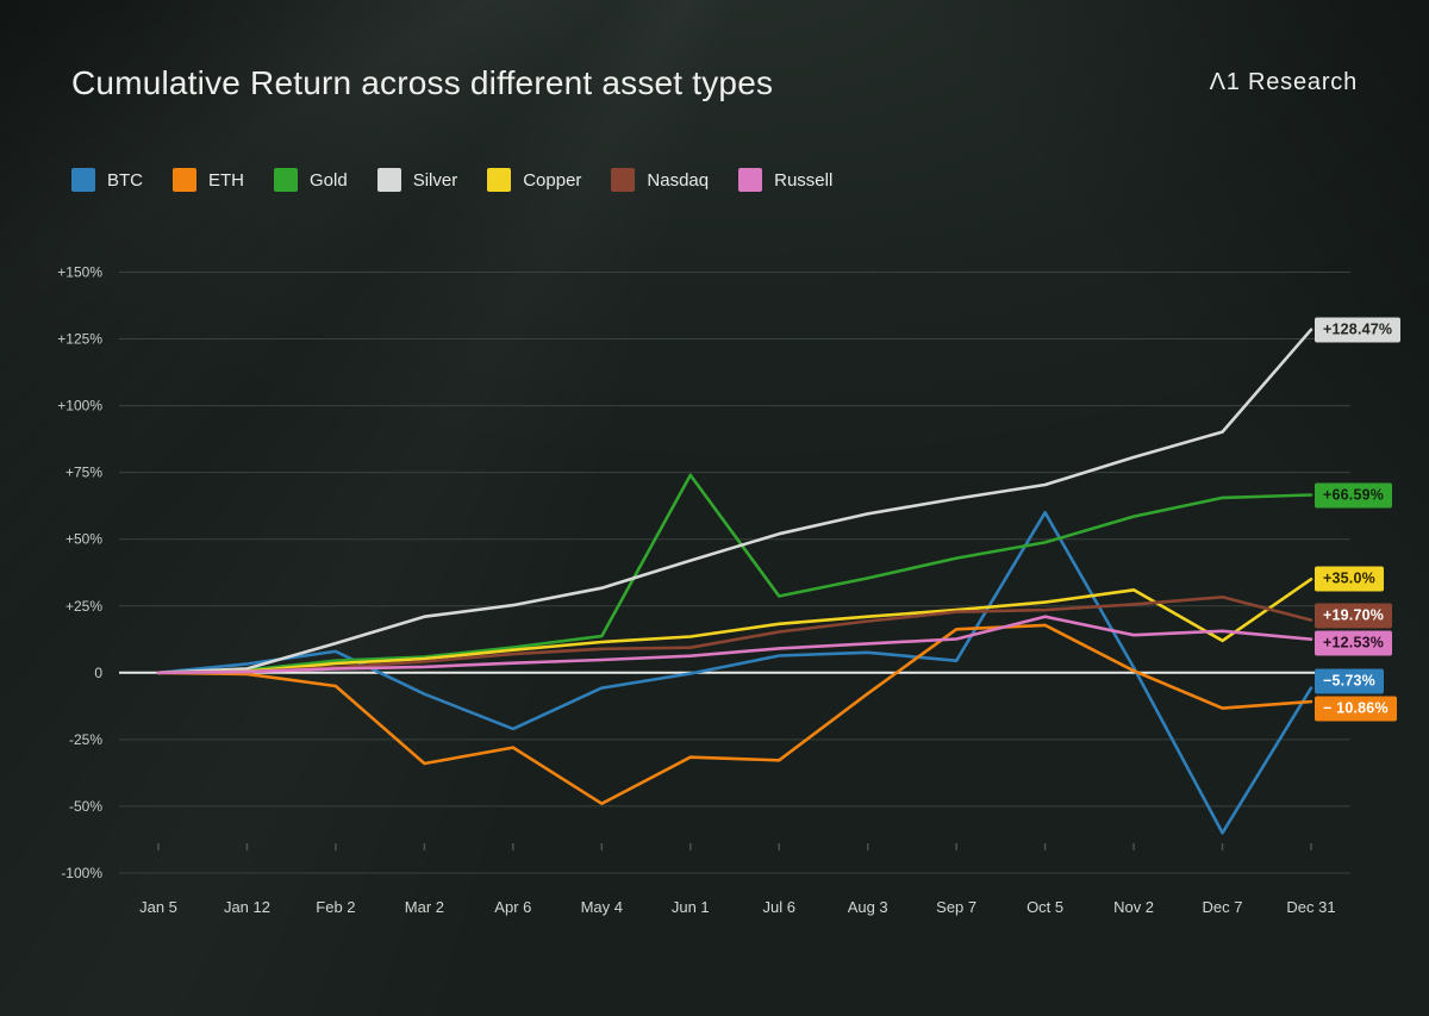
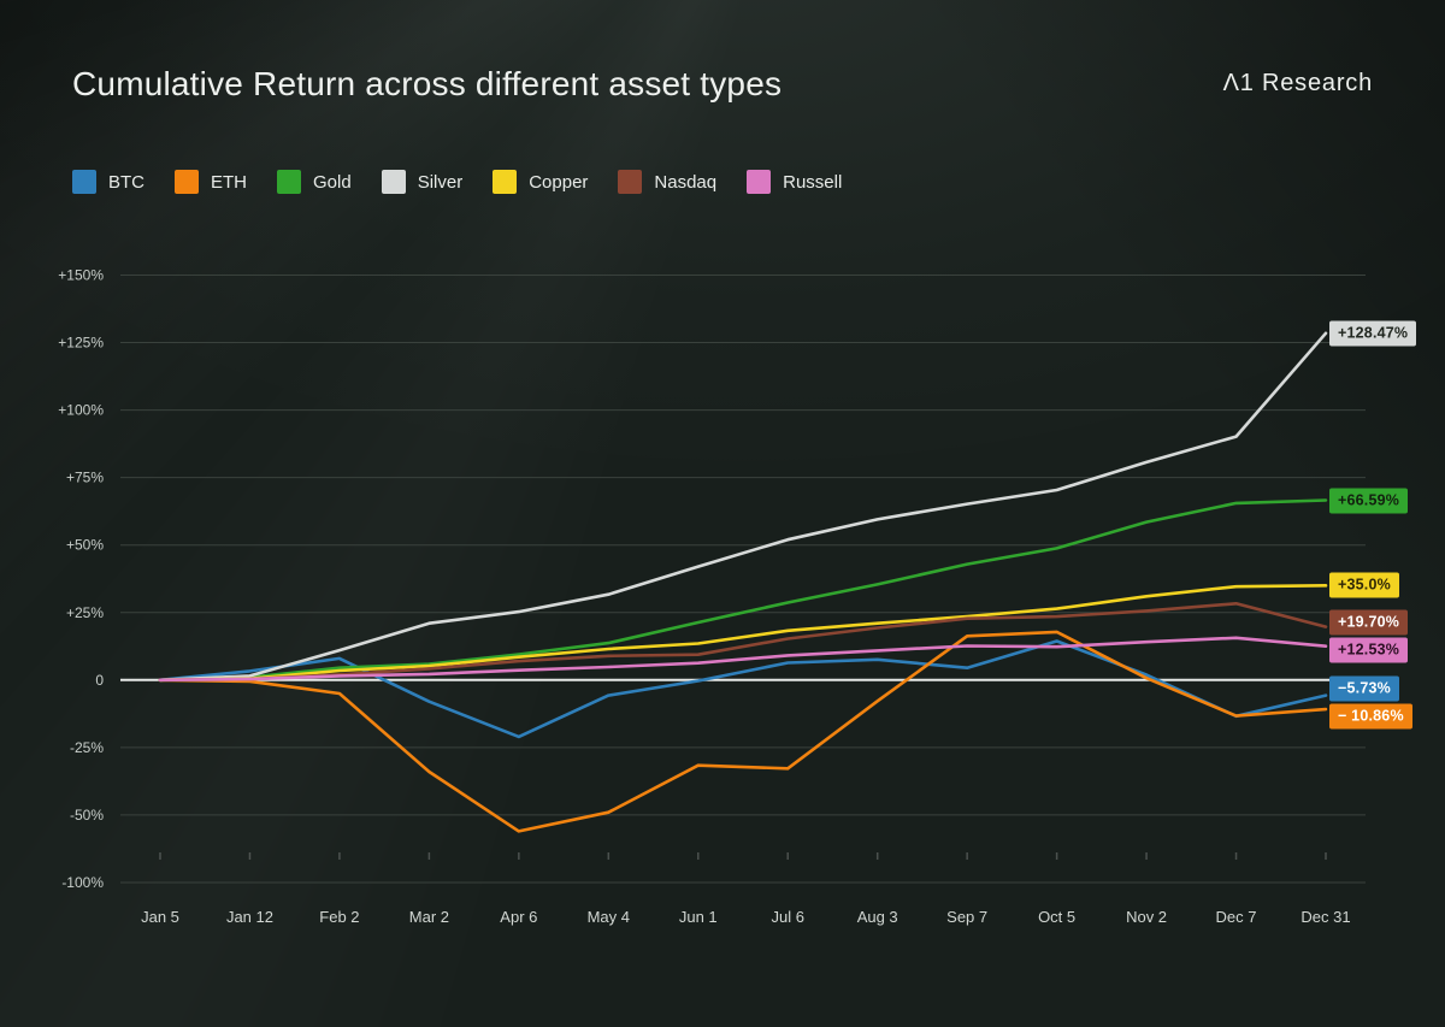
ETH/Apr 6: -28% -> -56%
Gold/Jun 1: 74% -> 21%
BTC/Oct 5: 60% -> 14%
Russell/Oct 5: 21% -> 12%
BTC/Dec 7: -60% -> -13%
Copper/Dec 7: 12% -> 35%
